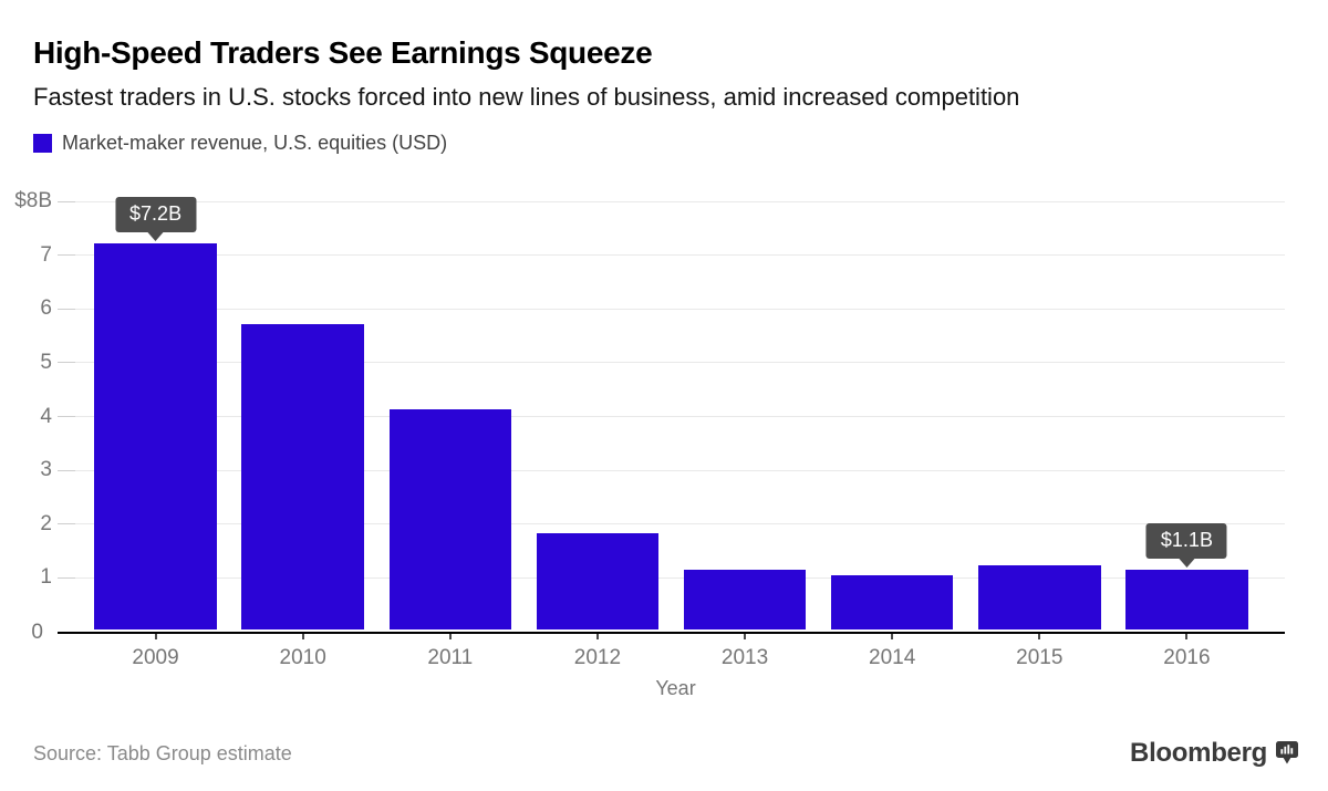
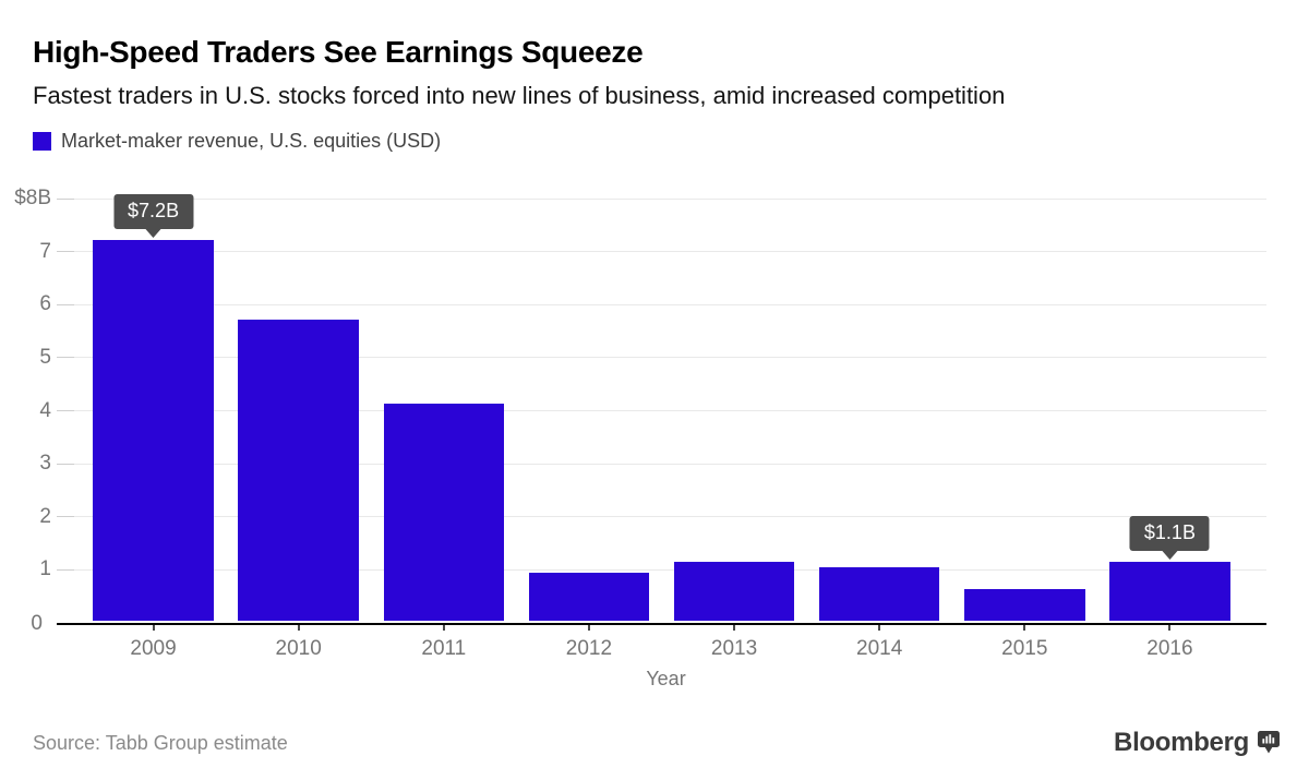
2012: $1.8B -> $0.9B
2015: $1.2B -> $0.6B
